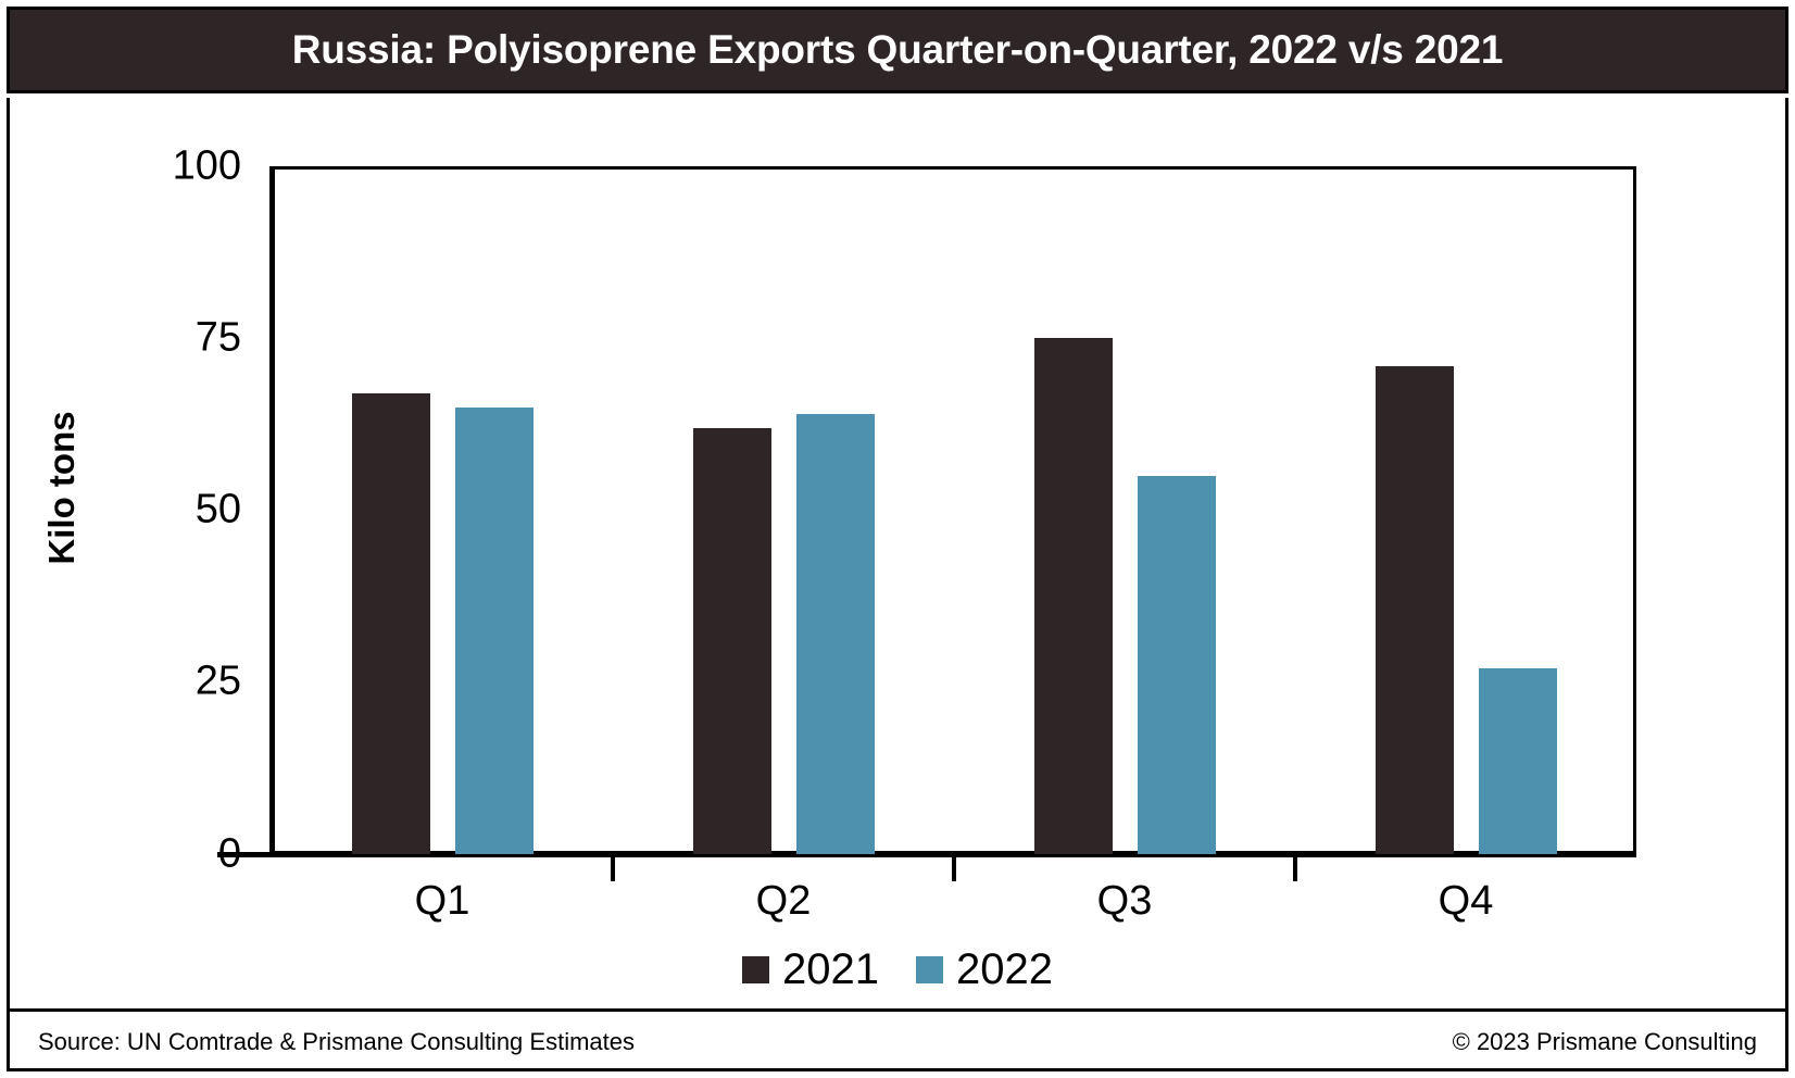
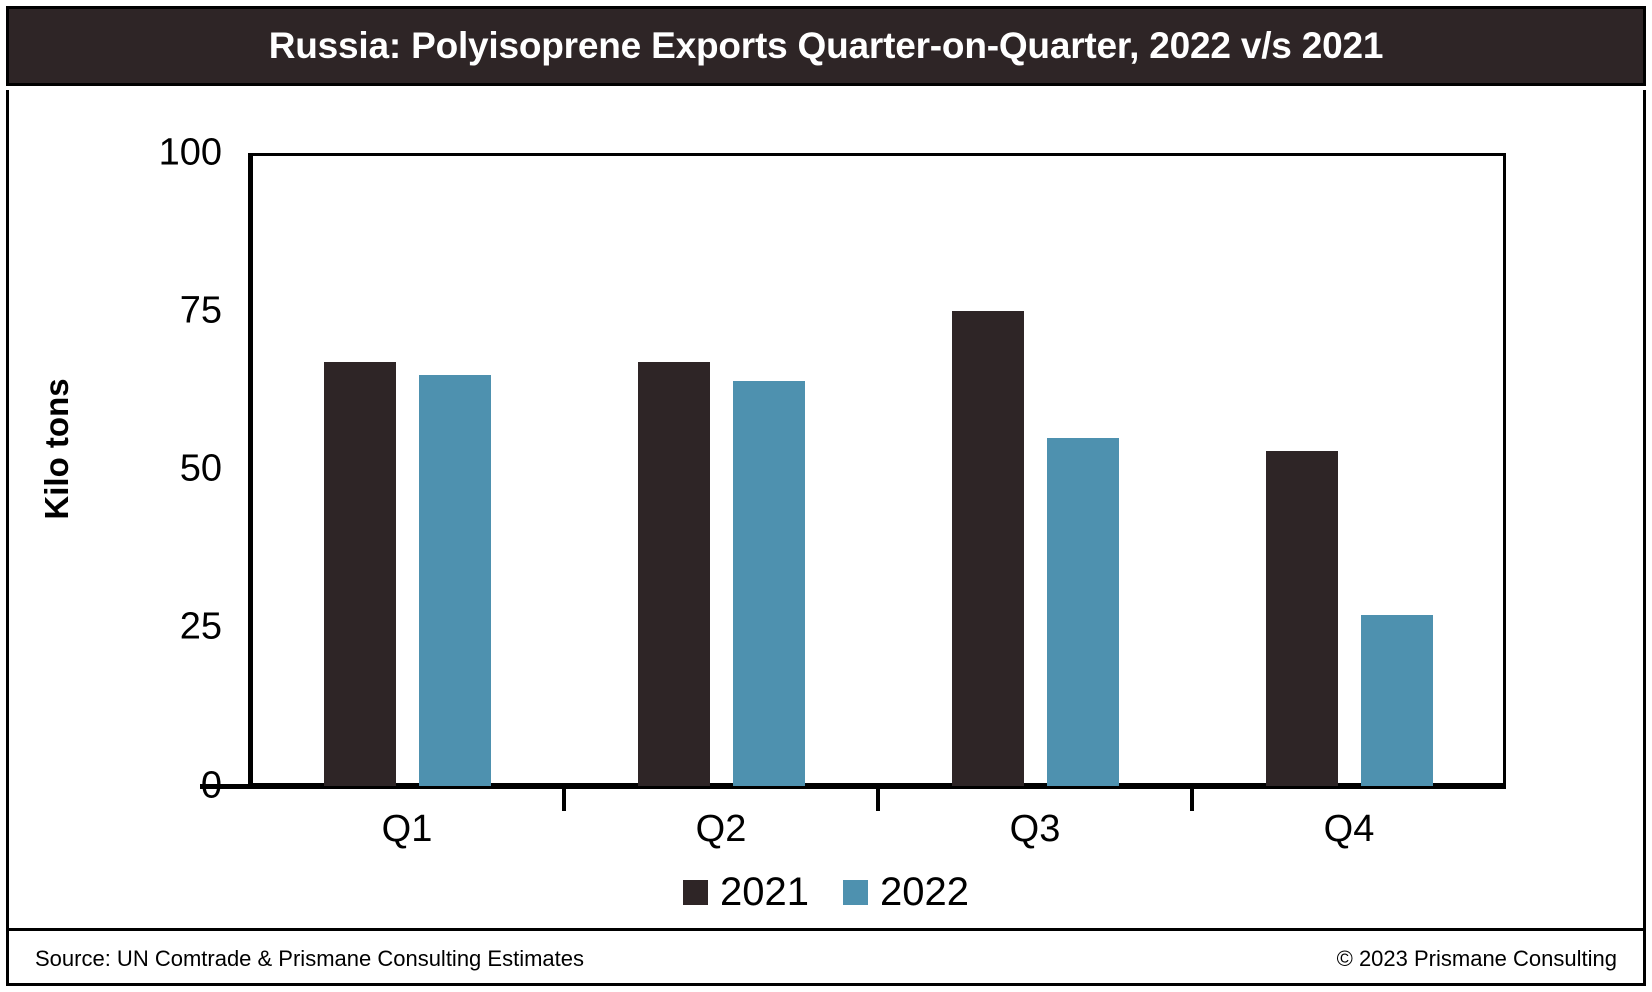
2021/Q2: 62 -> 67
2021/Q4: 71 -> 53
